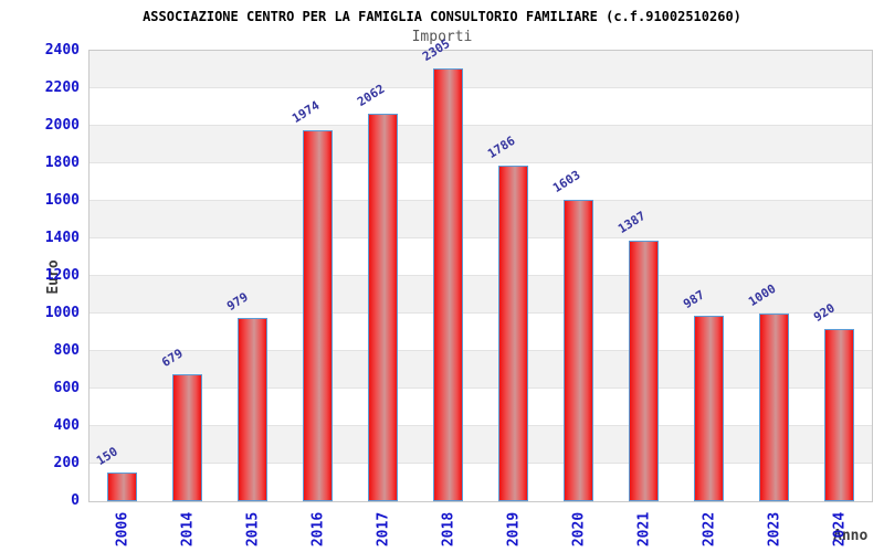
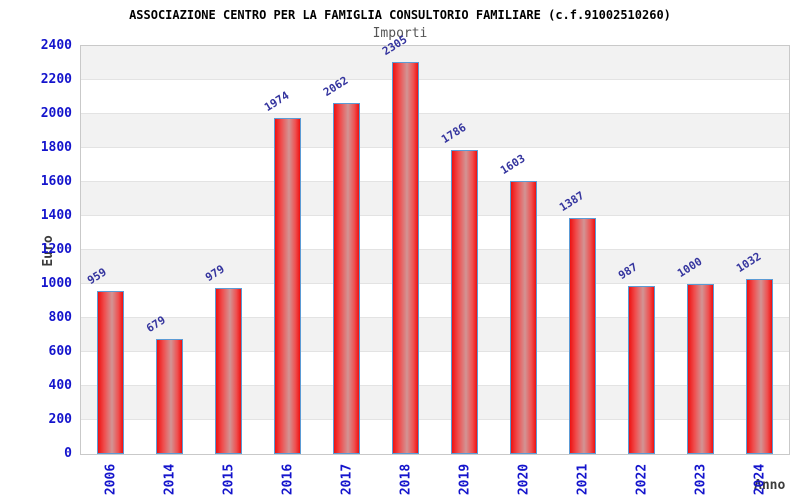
2006: 150 -> 959
2024: 920 -> 1032
